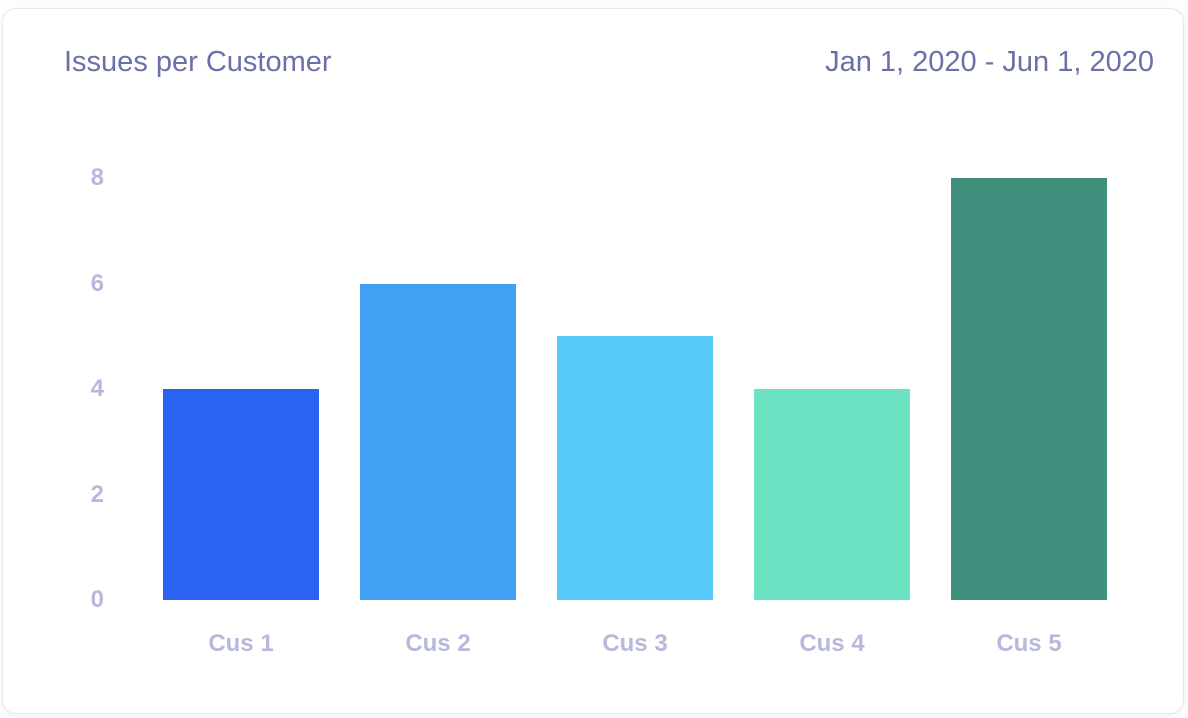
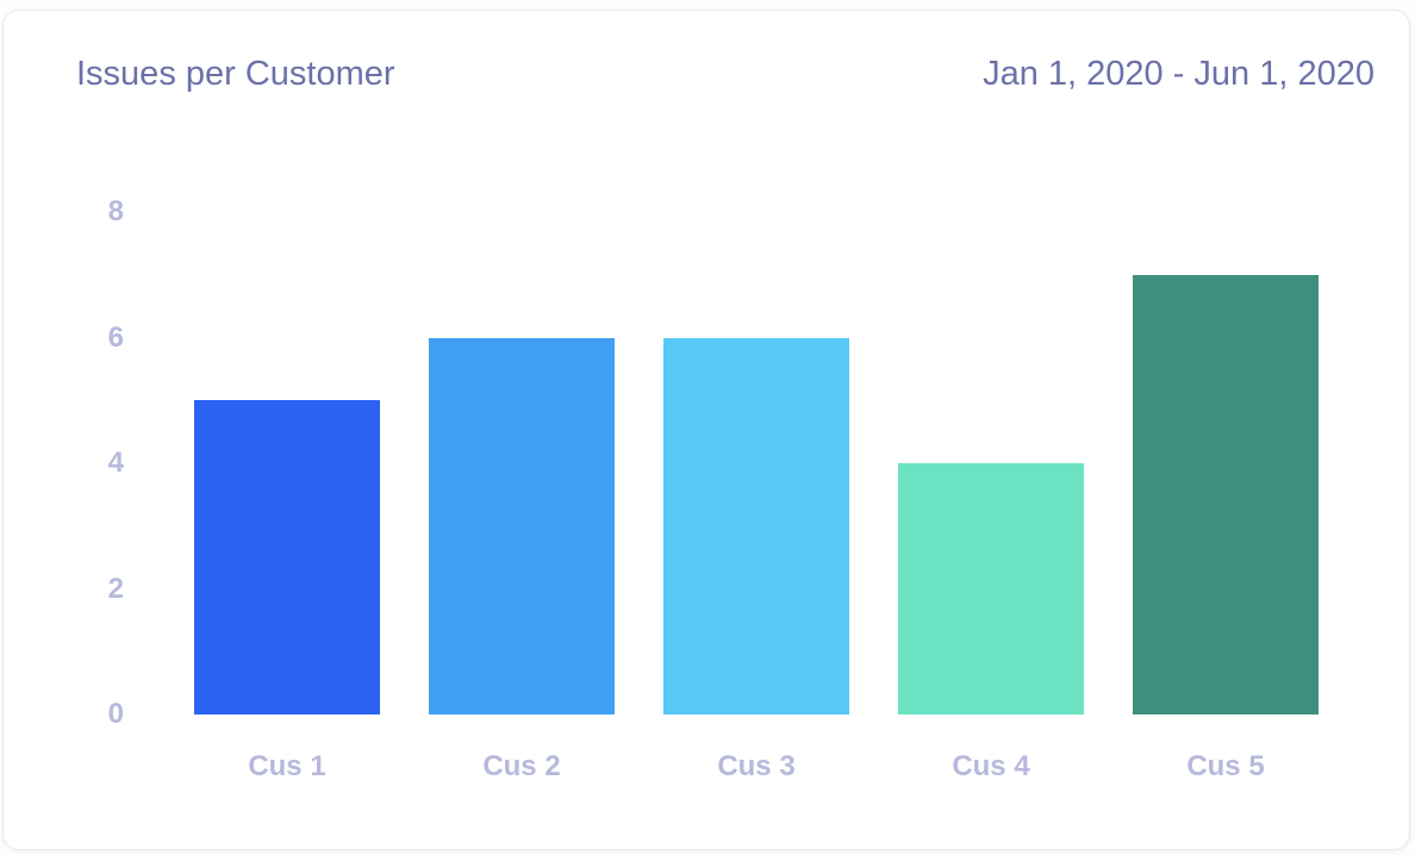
Cus 1: 4 -> 5
Cus 3: 5 -> 6
Cus 5: 8 -> 7
